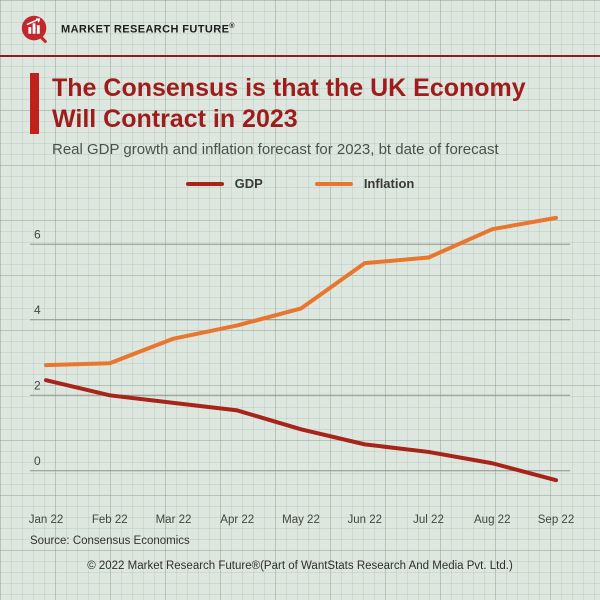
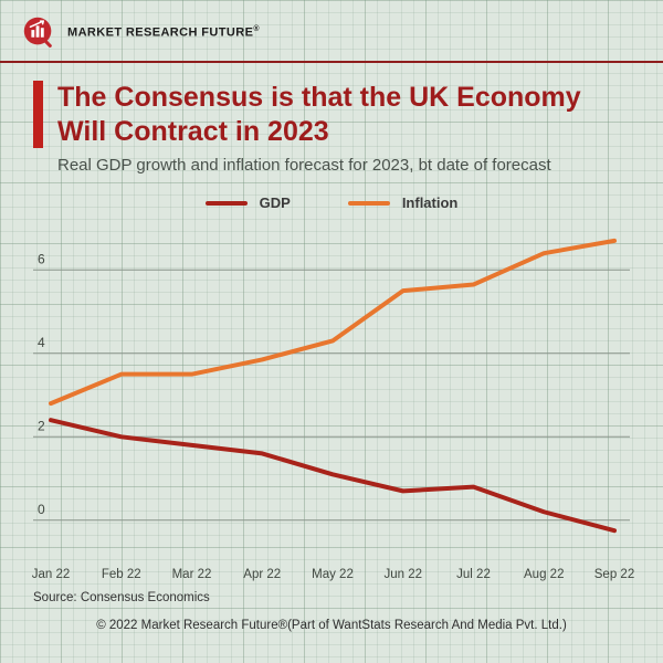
Inflation/Feb 22: 2.9 -> 3.5
GDP/Jul 22: 0.5 -> 0.8
